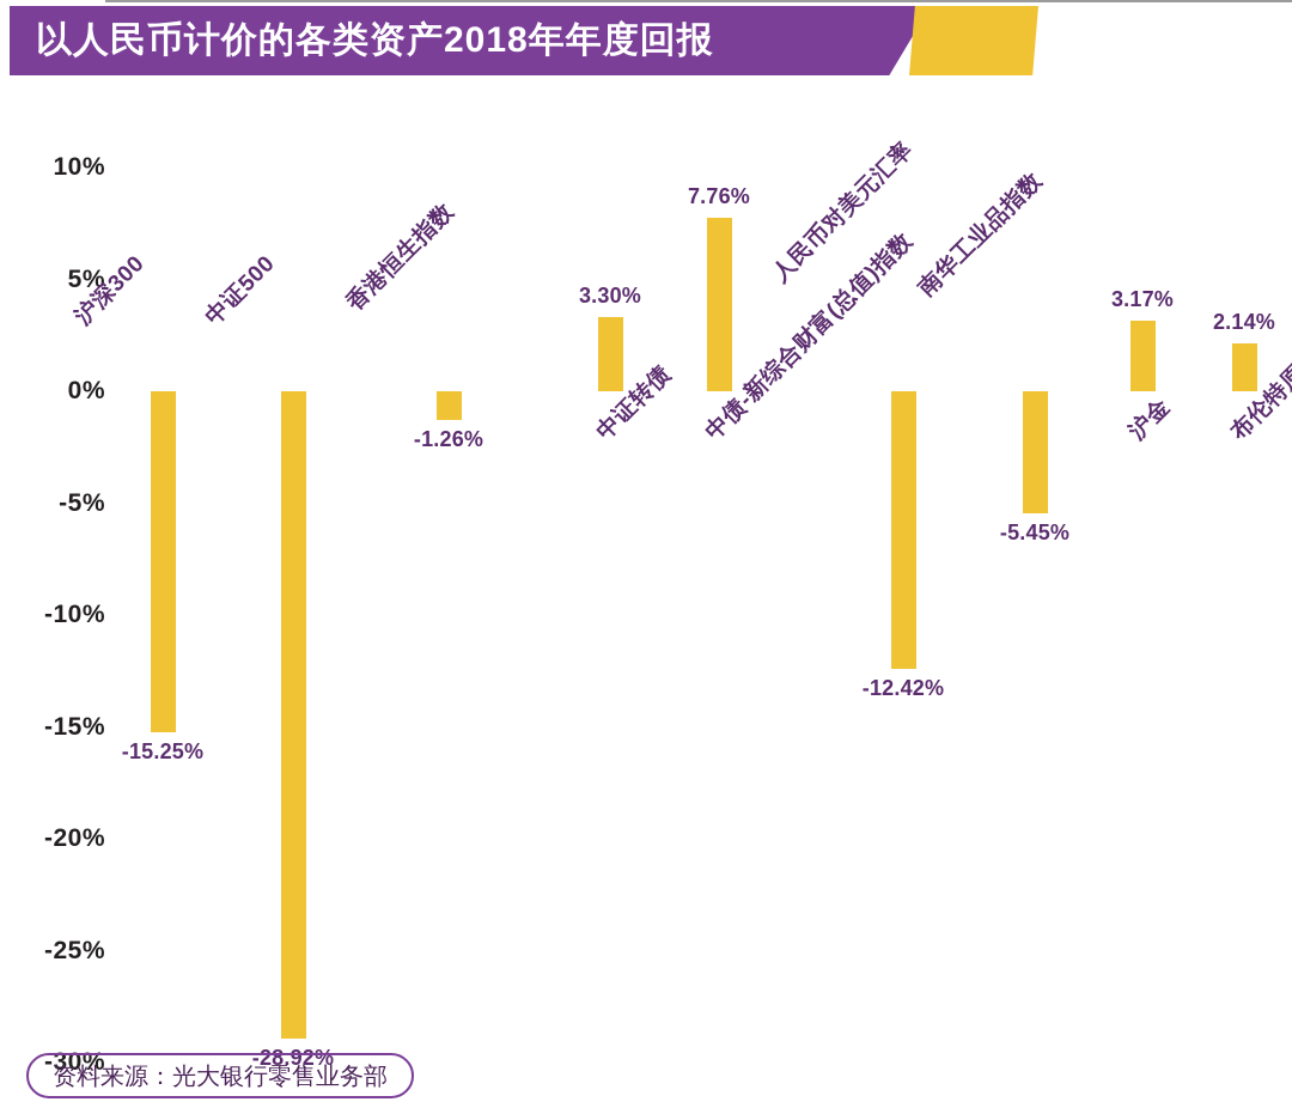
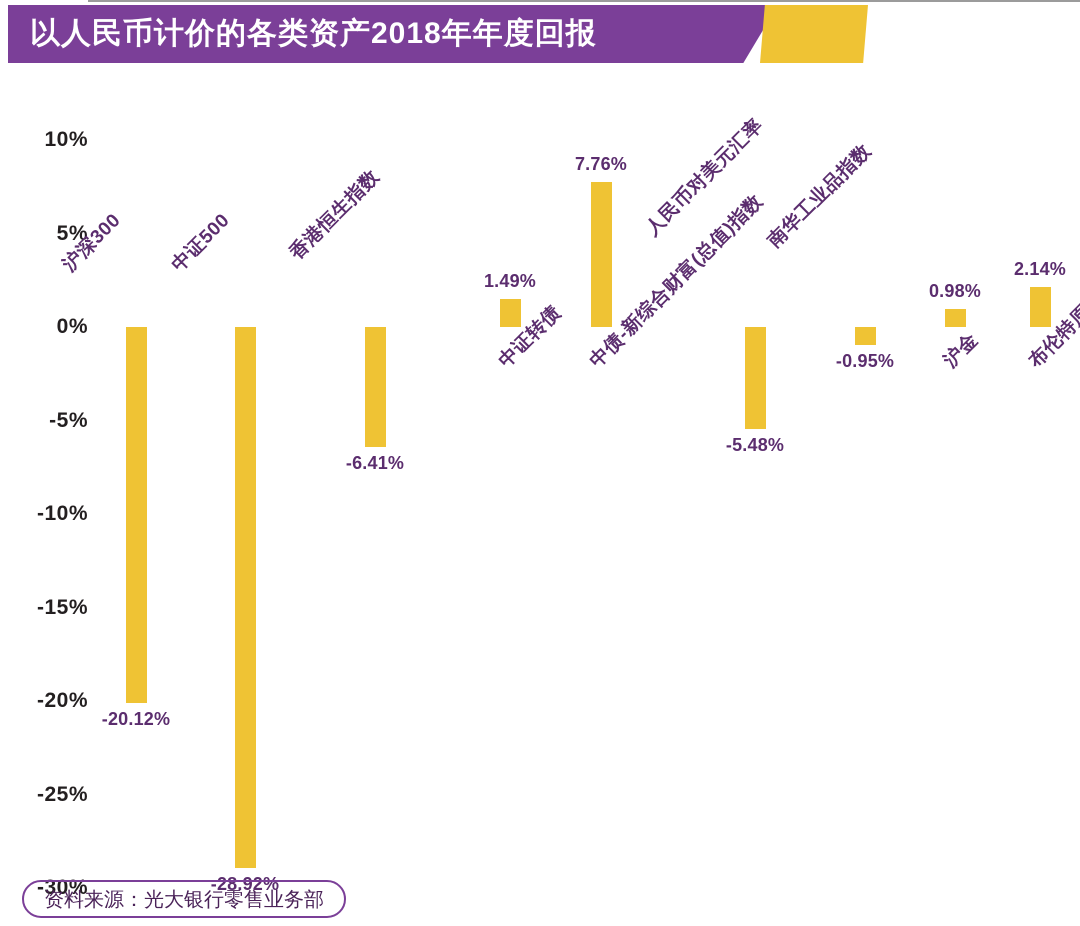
沪深300: -15.25% -> -20.12%
香港恒生指数: -1.26% -> -6.41%
中证转债: 3.30% -> 1.49%
人民币对美元汇率: -12.42% -> -5.48%
南华工业品指数: -5.45% -> -0.95%
沪金: 3.17% -> 0.98%
